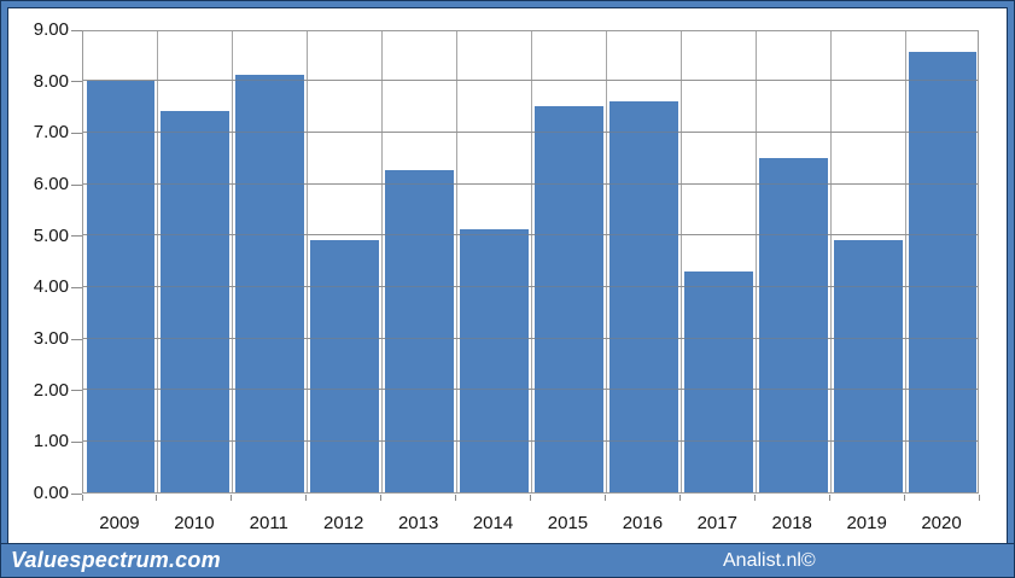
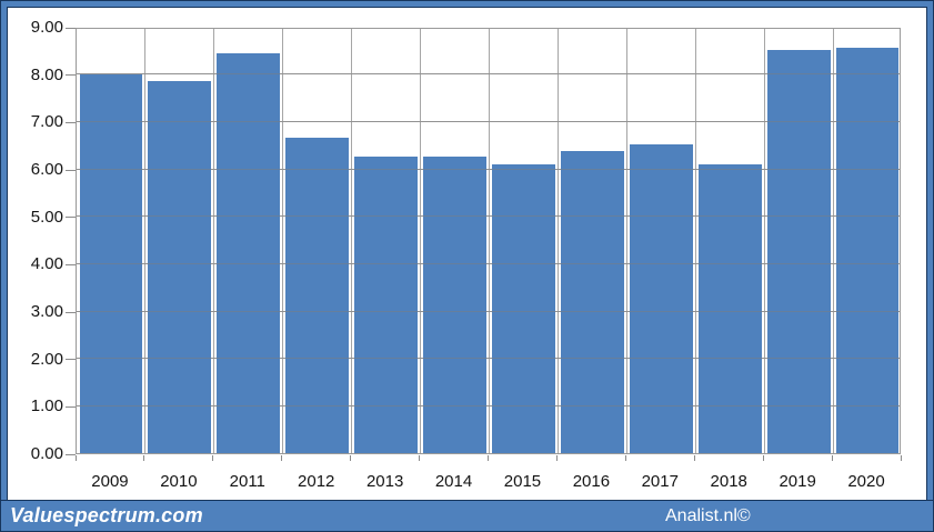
2010: 7.4 -> 7.8
2011: 8.1 -> 8.4
2012: 4.9 -> 6.7
2014: 5.1 -> 6.2
2015: 7.5 -> 6.1
2016: 7.6 -> 6.4
2017: 4.3 -> 6.5
2018: 6.5 -> 6.1
2019: 4.9 -> 8.5
